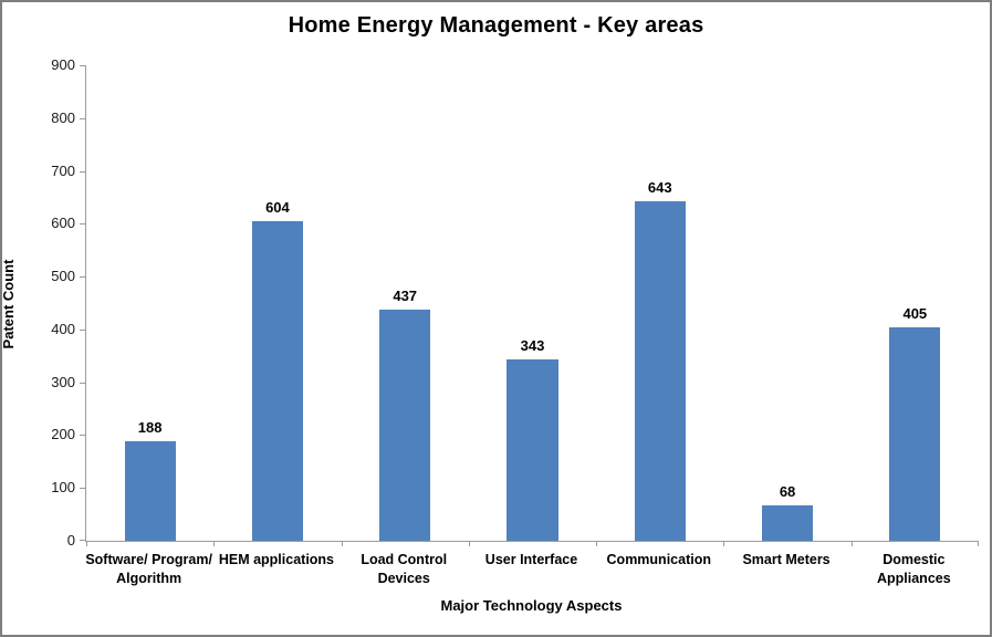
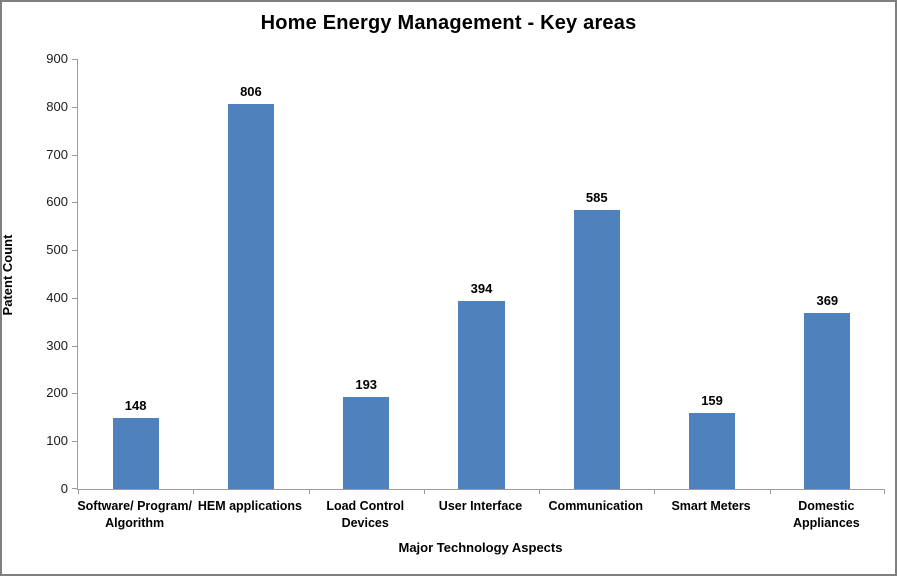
Software/ Program/ Algorithm: 188 -> 148
HEM applications: 604 -> 806
Load Control Devices: 437 -> 193
User Interface: 343 -> 394
Communication: 643 -> 585
Smart Meters: 68 -> 159
Domestic Appliances: 405 -> 369
